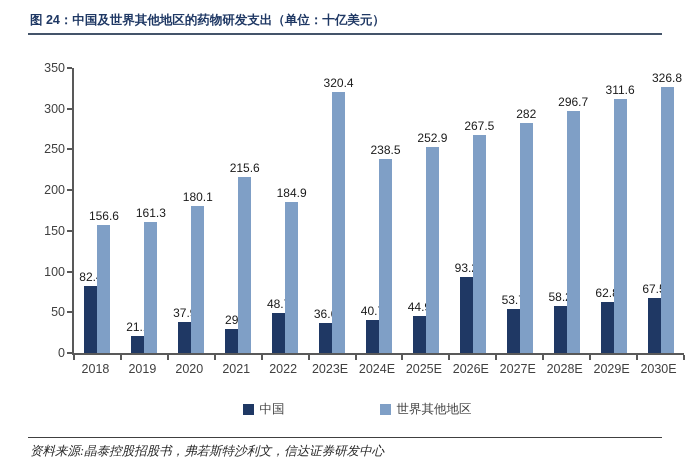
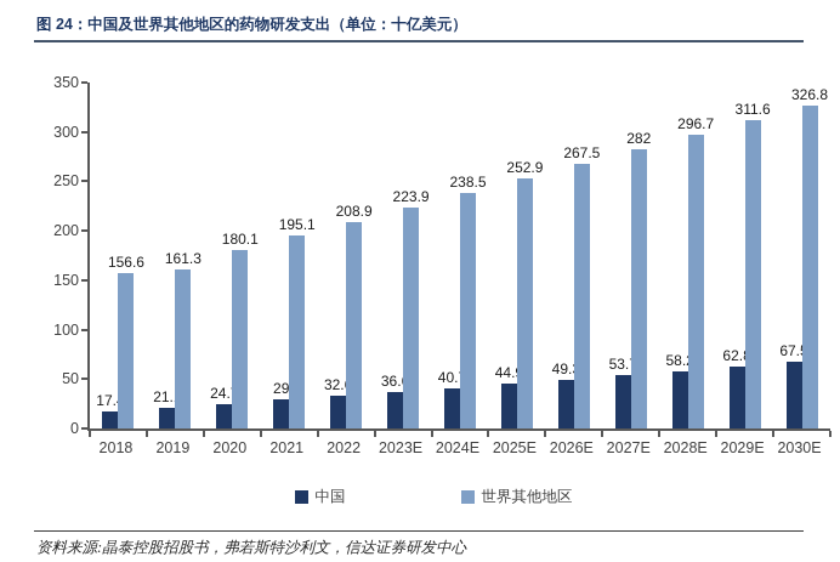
中国/2018: 82.4 -> 17.4
中国/2020: 37.9 -> 24.7
世界其他地区/2021: 215.6 -> 195.1
中国/2022: 48.7 -> 32.6
世界其他地区/2022: 184.9 -> 208.9
世界其他地区/2023E: 320.4 -> 223.9
中国/2026E: 93.2 -> 49.3
